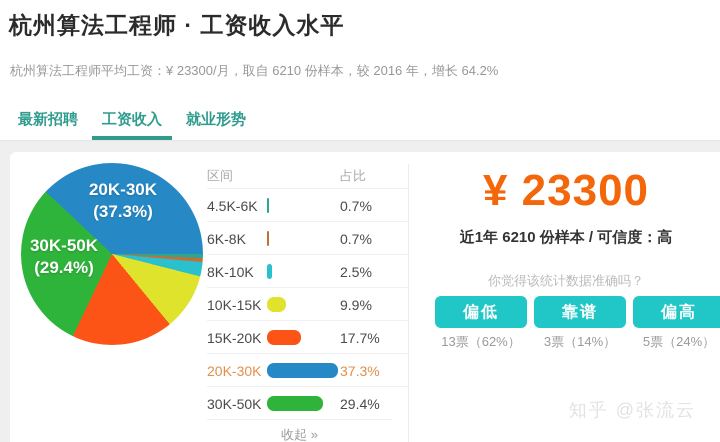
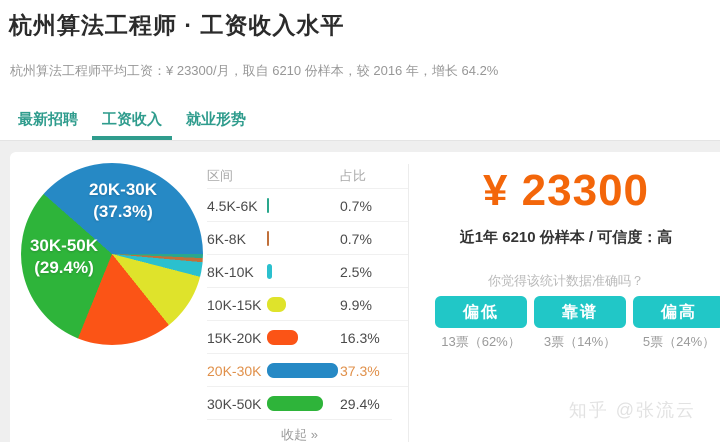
15K-20K: 17.7% -> 16.3%
